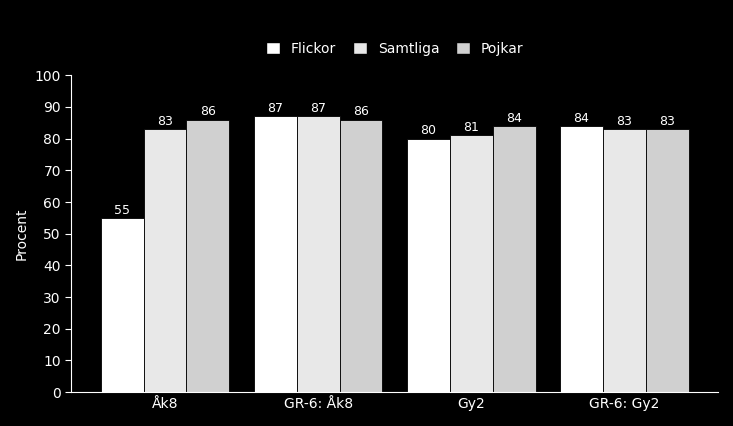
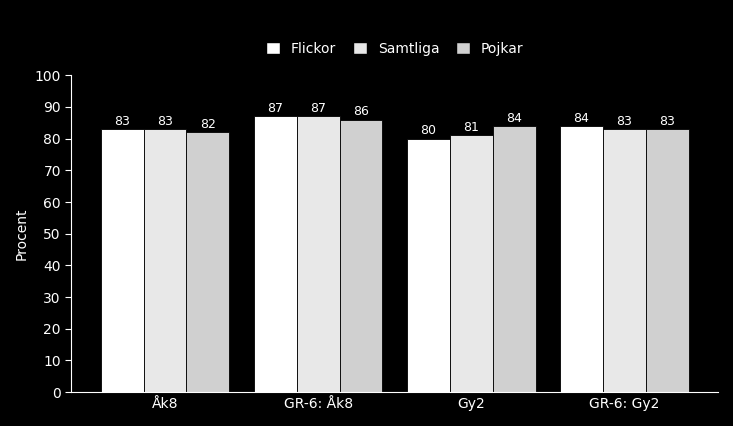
Flickor/Åk8: 55 -> 83
Pojkar/Åk8: 86 -> 82
